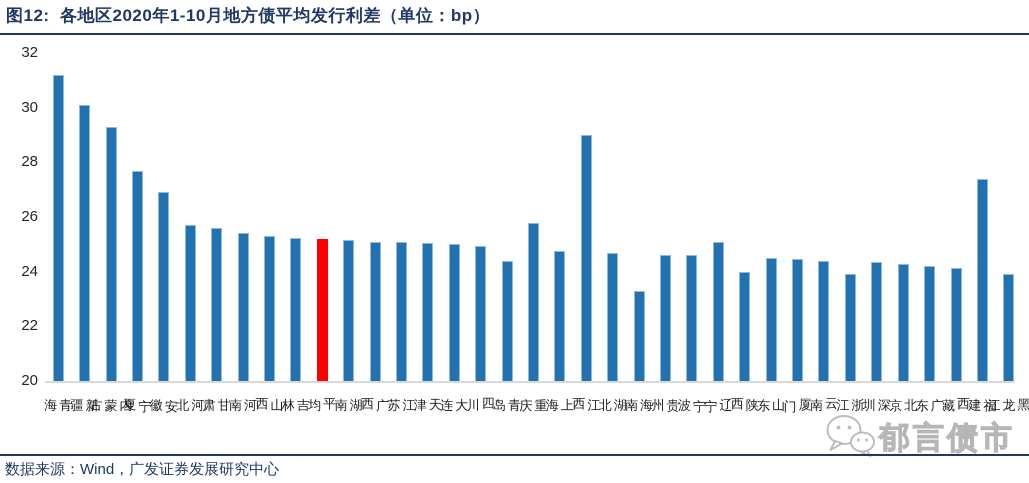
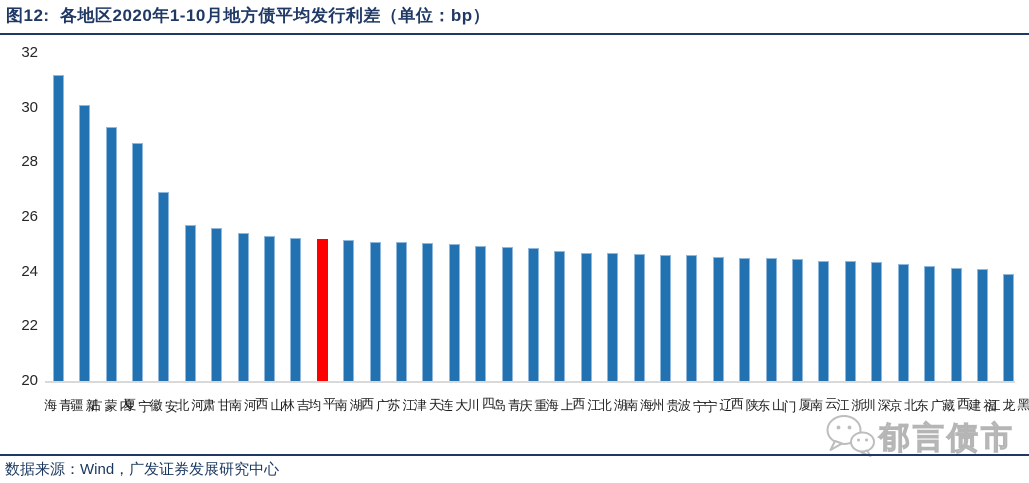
宁夏: 27.7 -> 28.7
青岛: 24.4 -> 24.9
重庆: 25.8 -> 24.9
江西: 29.0 -> 24.7
海南: 23.3 -> 24.6
辽宁: 25.1 -> 24.6
陕西: 24.0 -> 24.5
浙江: 23.9 -> 24.4
福建: 27.4 -> 24.1
